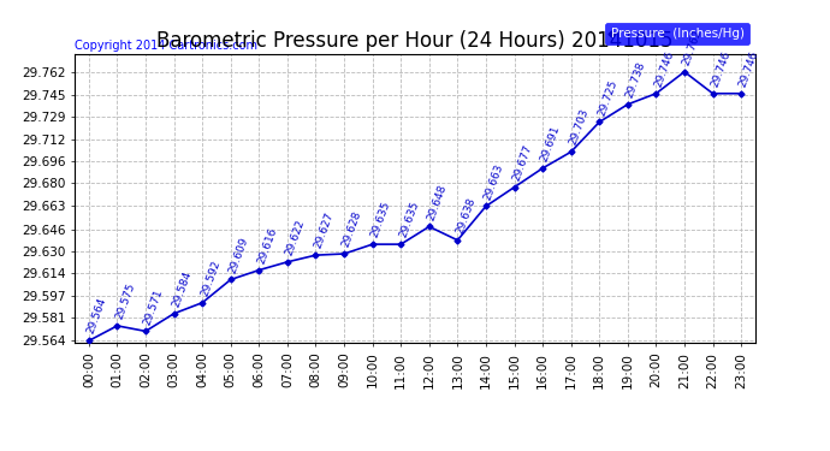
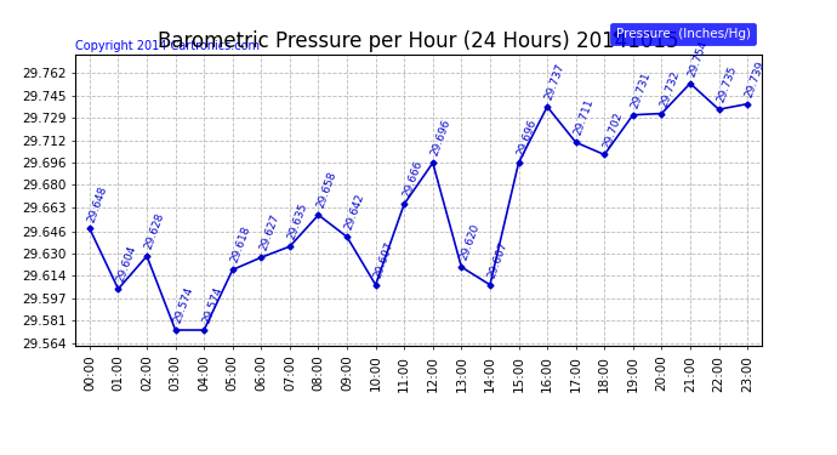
00:00: 29.564 -> 29.648
01:00: 29.575 -> 29.604
02:00: 29.571 -> 29.628
03:00: 29.584 -> 29.574
04:00: 29.592 -> 29.574
05:00: 29.609 -> 29.618
06:00: 29.616 -> 29.627
07:00: 29.622 -> 29.635
08:00: 29.627 -> 29.658
09:00: 29.628 -> 29.642
10:00: 29.635 -> 29.607
11:00: 29.635 -> 29.666
12:00: 29.648 -> 29.696
13:00: 29.638 -> 29.620
14:00: 29.663 -> 29.607
15:00: 29.677 -> 29.696
16:00: 29.691 -> 29.737
17:00: 29.703 -> 29.711
18:00: 29.725 -> 29.702
19:00: 29.738 -> 29.731
20:00: 29.746 -> 29.732
21:00: 29.762 -> 29.754
22:00: 29.746 -> 29.735
23:00: 29.746 -> 29.739
